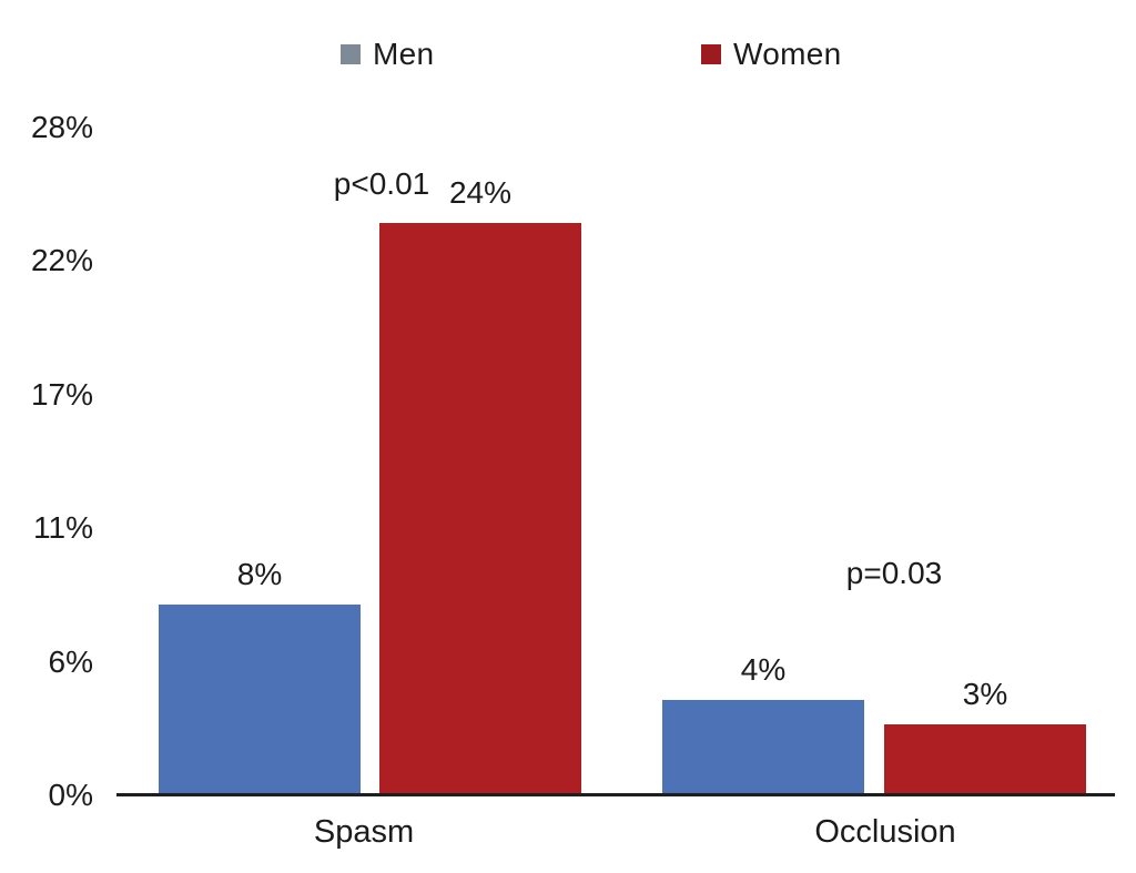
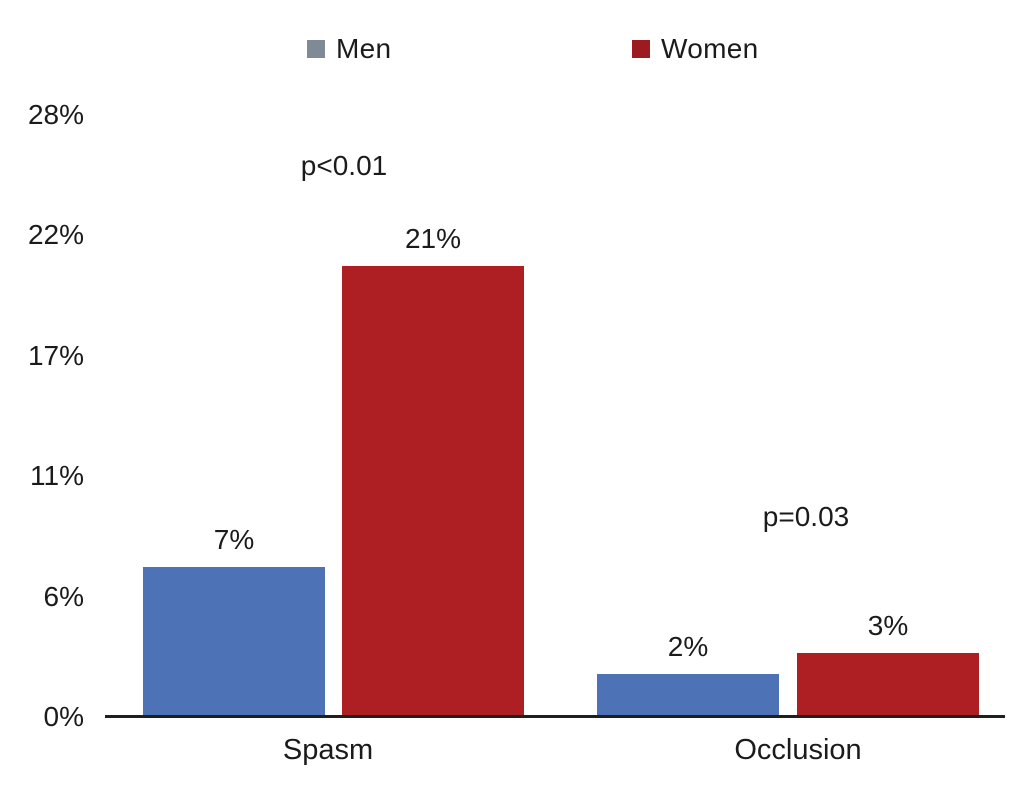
Men/Spasm: 8% -> 7%
Women/Spasm: 24% -> 21%
Men/Occlusion: 4% -> 2%
